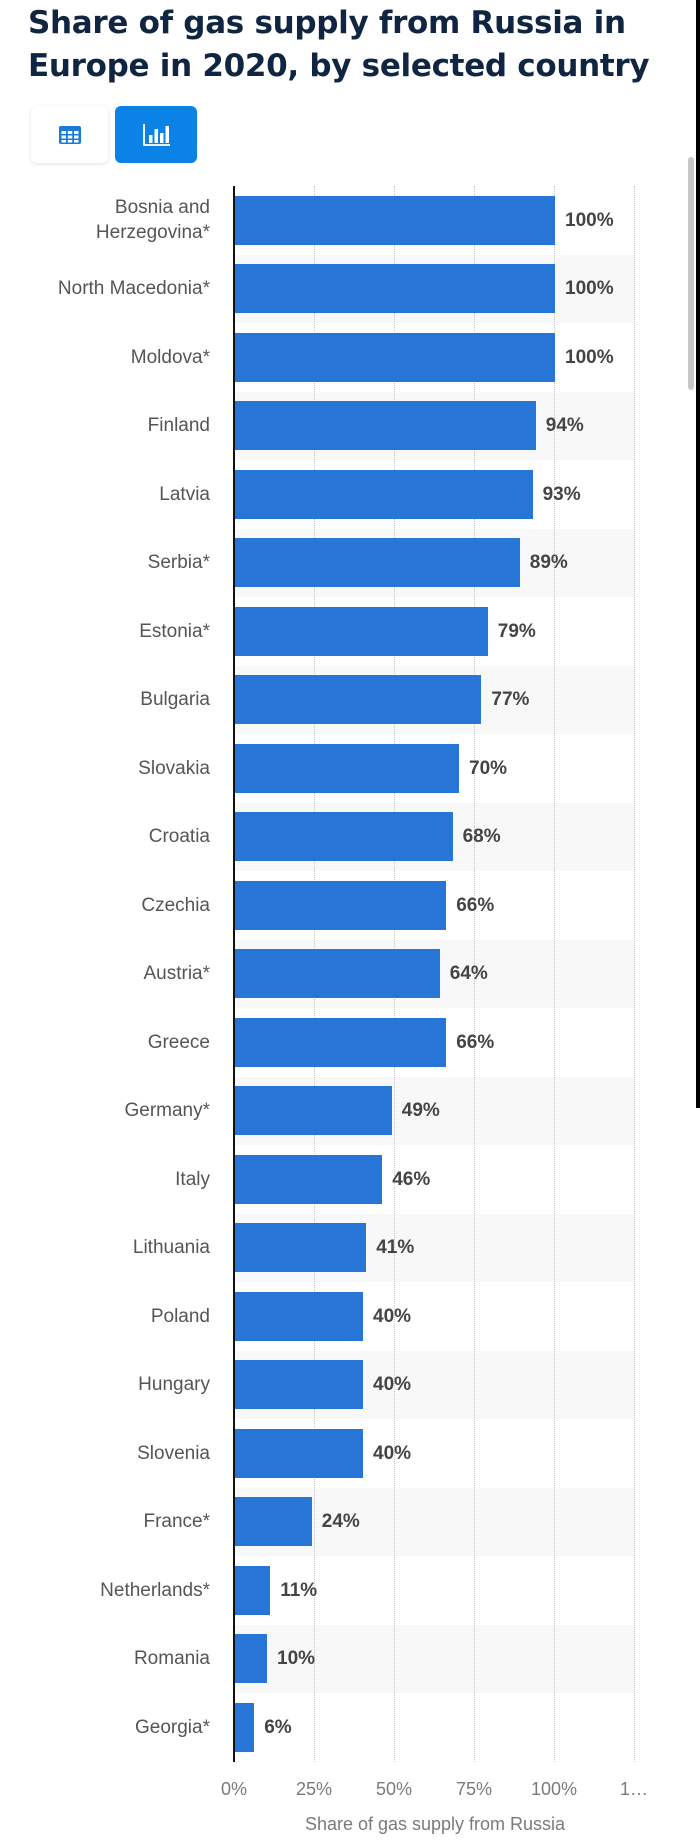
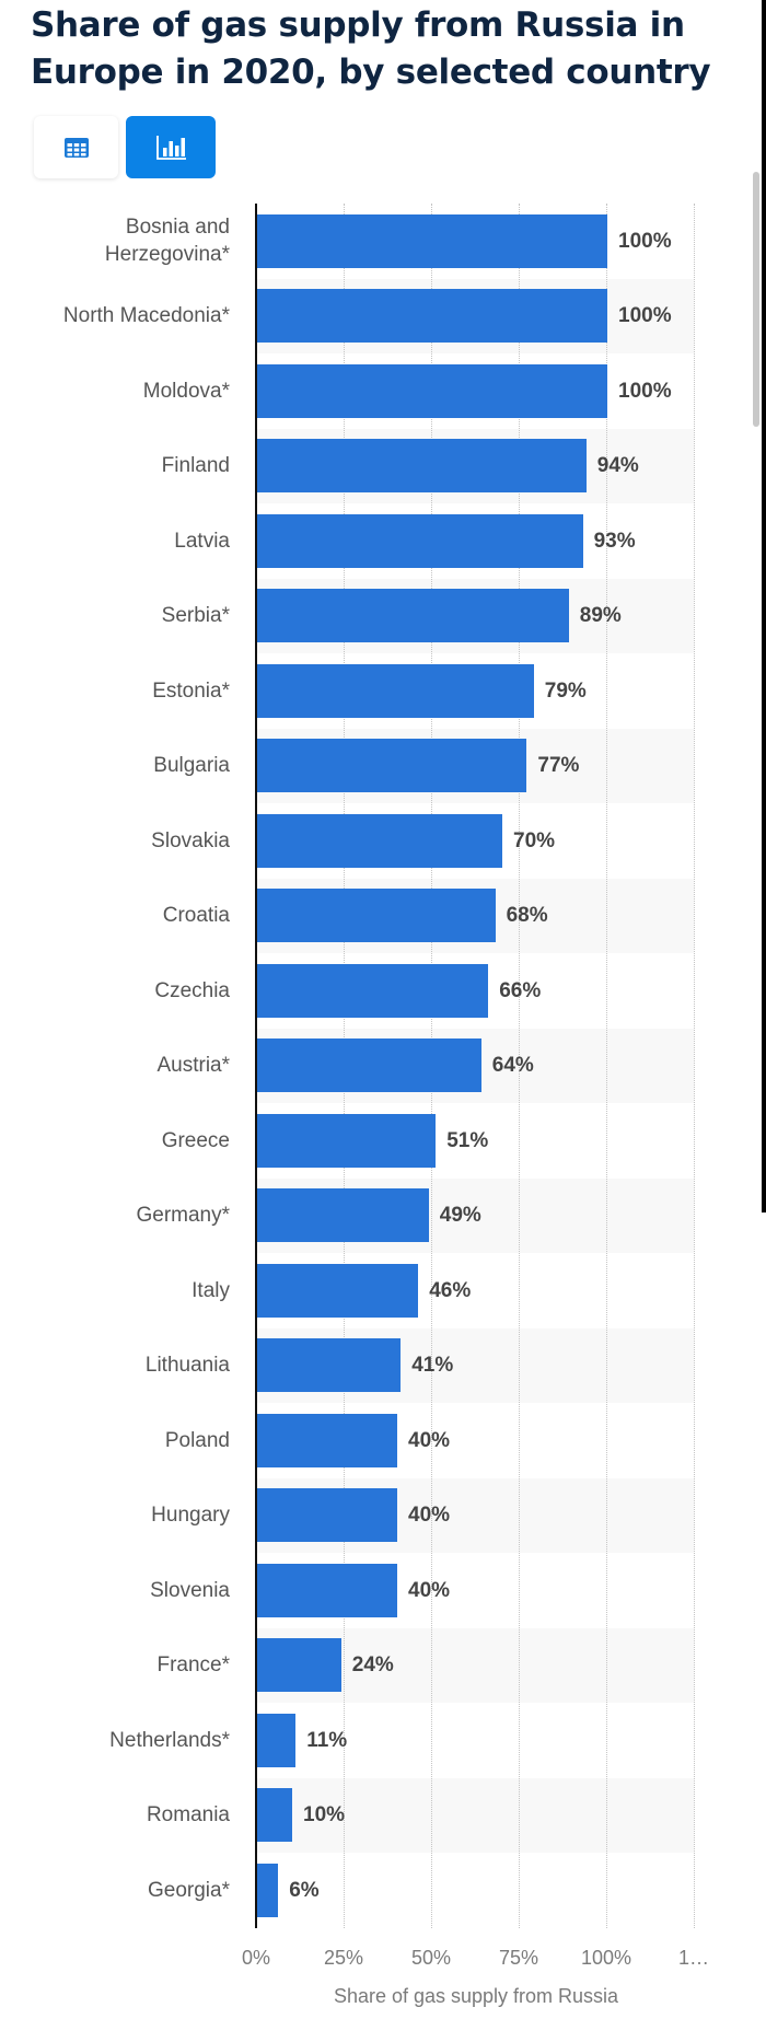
Greece: 66% -> 51%
